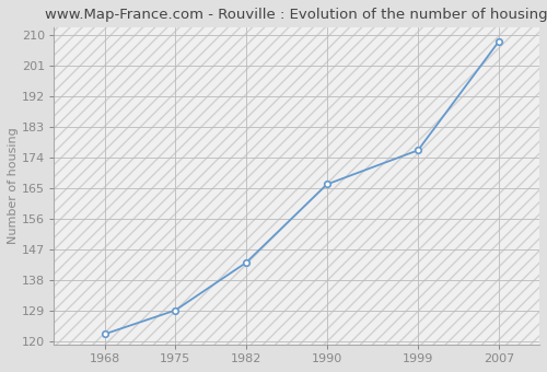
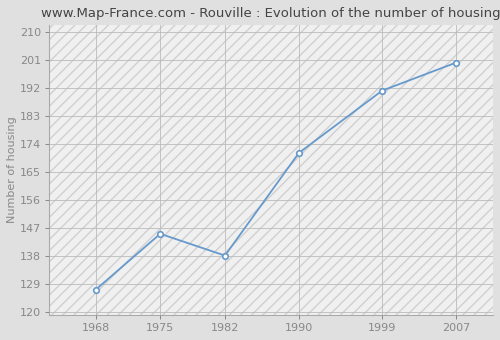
1968: 122 -> 127
1975: 129 -> 145
1982: 143 -> 138
1990: 166 -> 171
1999: 176 -> 191
2007: 208 -> 200
